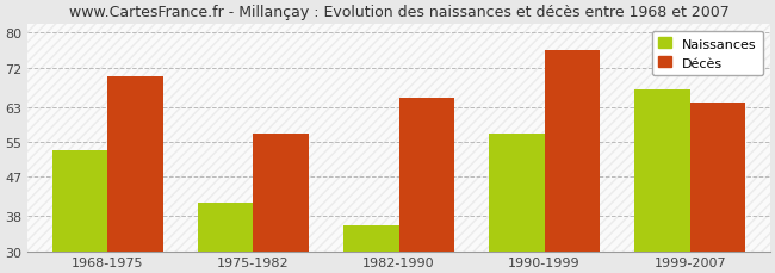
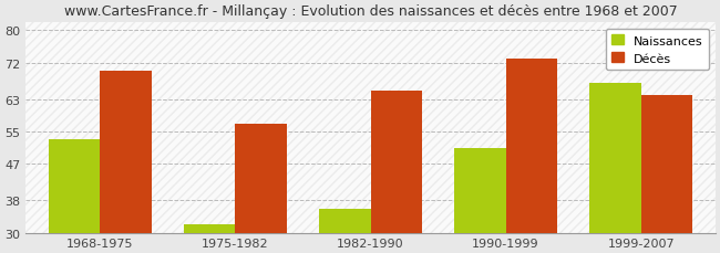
Naissances/1975-1982: 41 -> 32
Naissances/1990-1999: 57 -> 51
Décès/1990-1999: 76 -> 73
